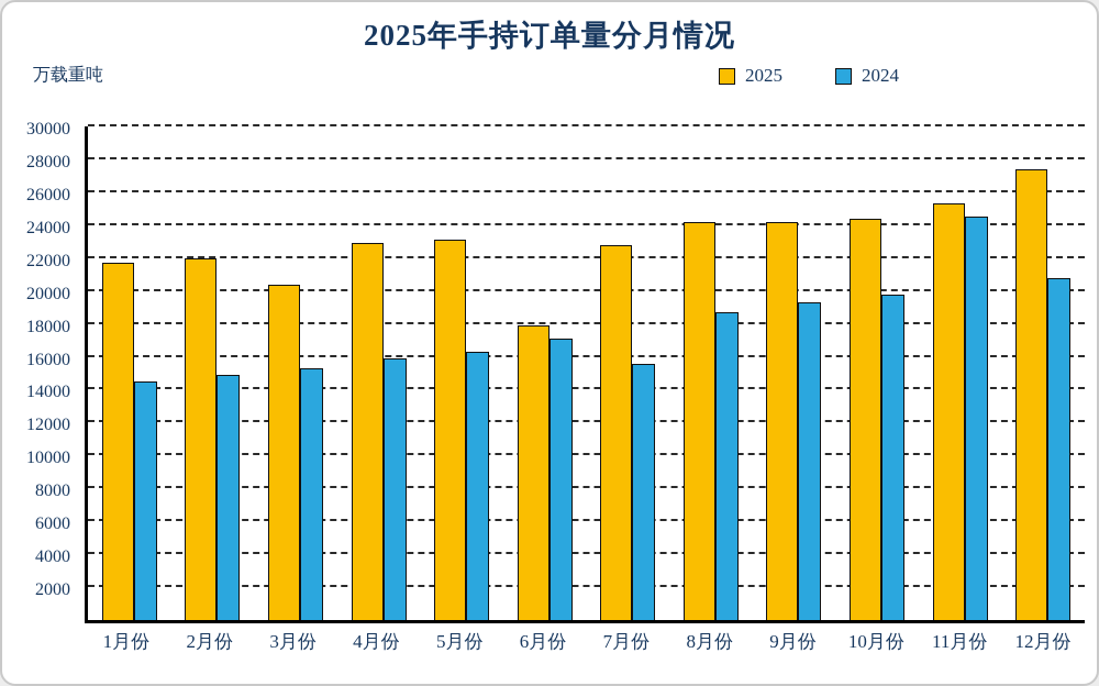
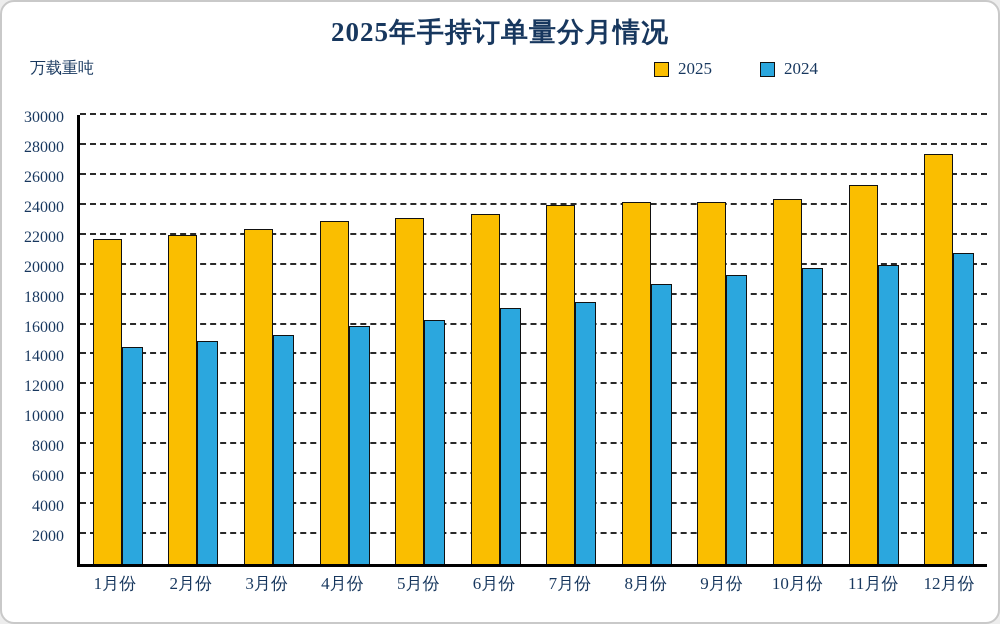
2025/3月份: 20400 -> 22400
2025/6月份: 17900 -> 23400
2025/7月份: 22800 -> 24000
2024/7月份: 15600 -> 17500
2024/11月份: 24500 -> 20000
